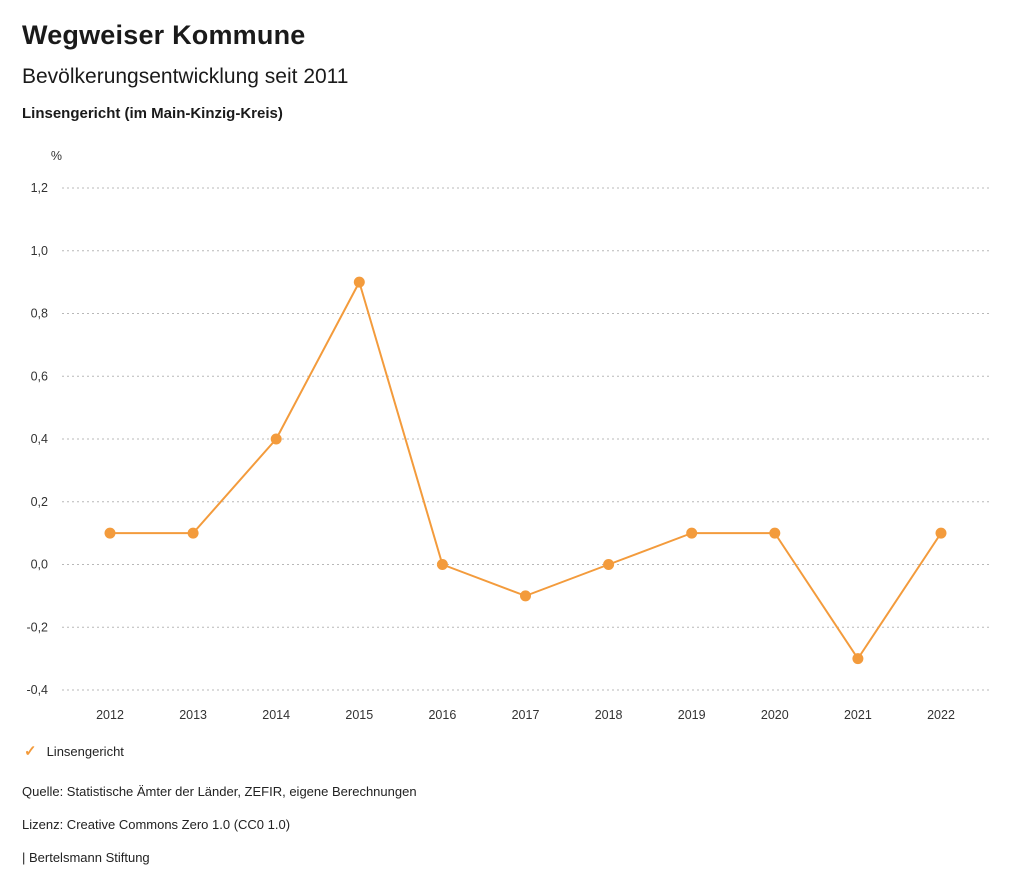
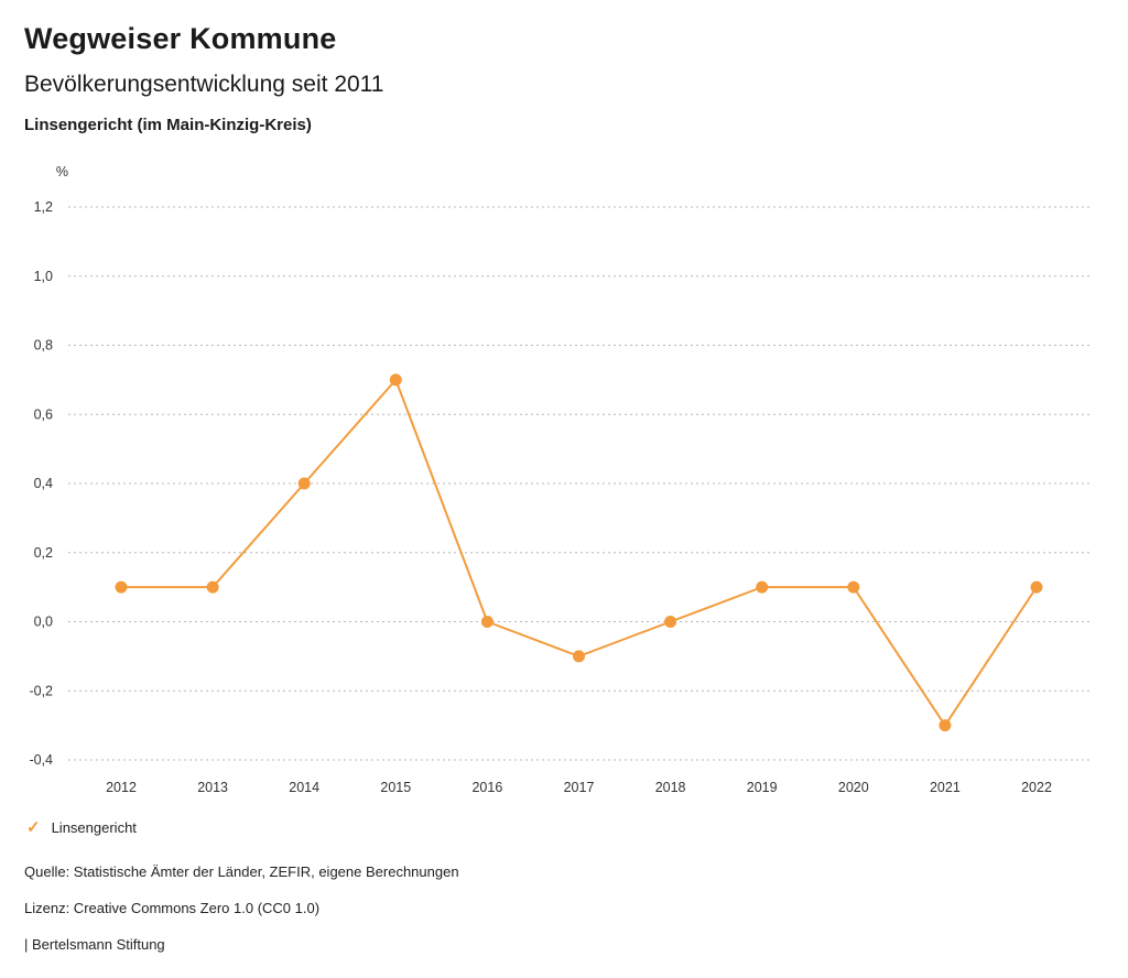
2015: 0,9 -> 0,7
